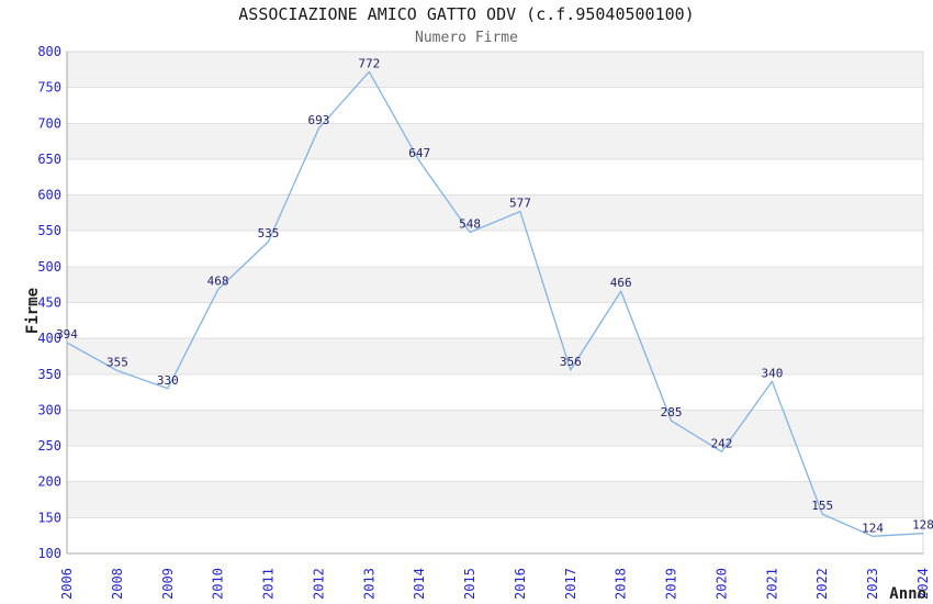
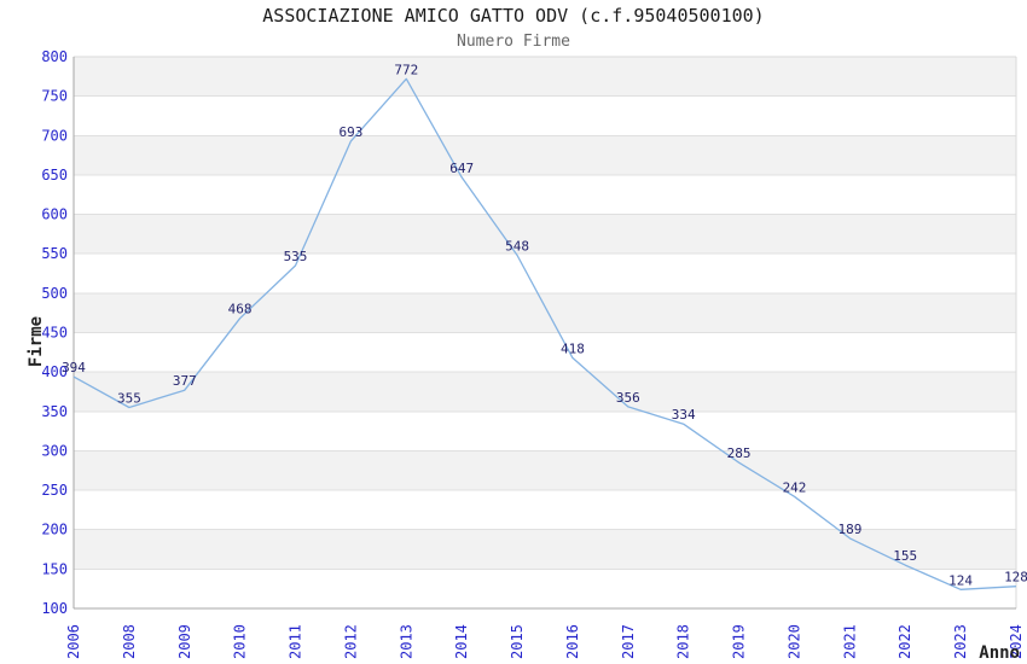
2009: 330 -> 377
2016: 577 -> 418
2018: 466 -> 334
2021: 340 -> 189
